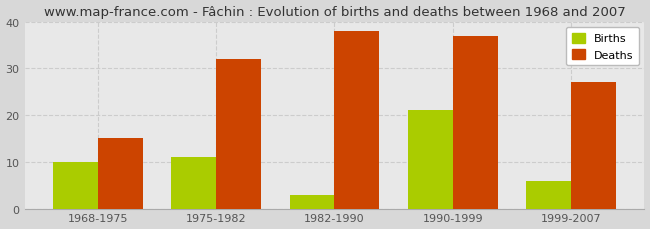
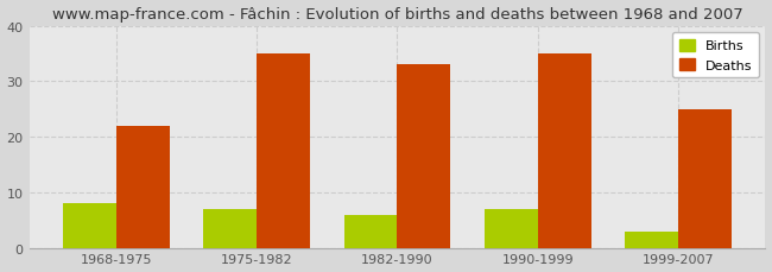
Births/1968-1975: 10 -> 8
Deaths/1968-1975: 15 -> 22
Births/1975-1982: 11 -> 7
Deaths/1975-1982: 32 -> 35
Births/1982-1990: 3 -> 6
Deaths/1982-1990: 38 -> 33
Births/1990-1999: 21 -> 7
Deaths/1990-1999: 37 -> 35
Births/1999-2007: 6 -> 3
Deaths/1999-2007: 27 -> 25
